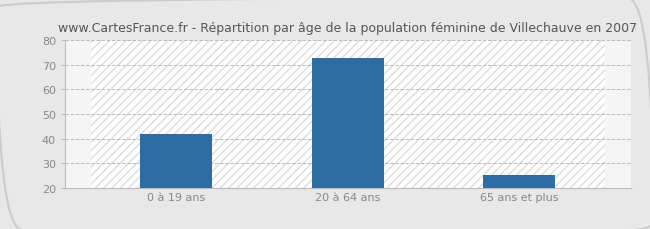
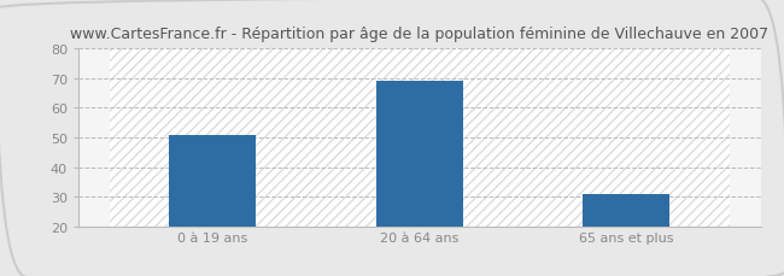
0 à 19 ans: 42 -> 51
20 à 64 ans: 73 -> 69
65 ans et plus: 25 -> 31
